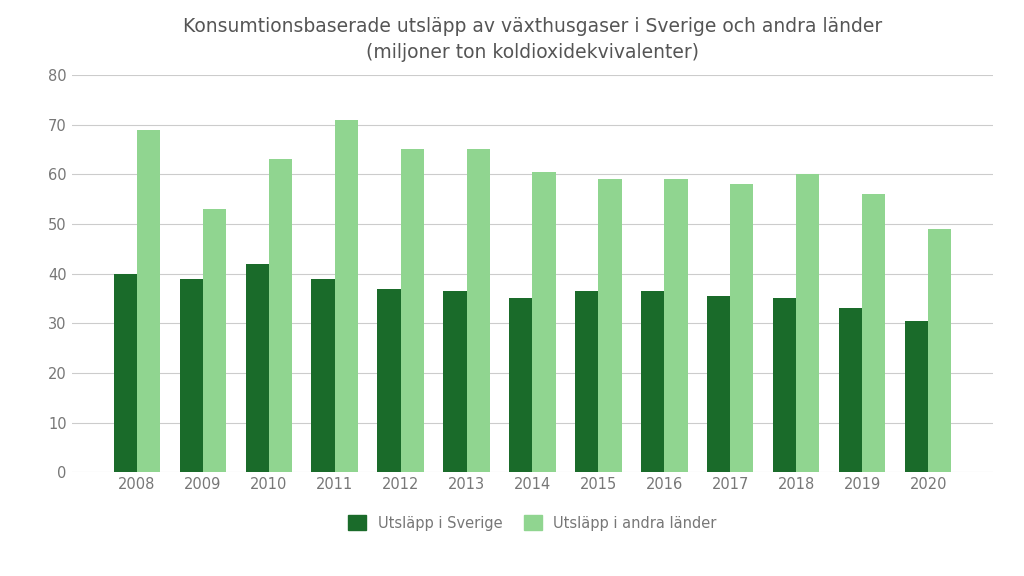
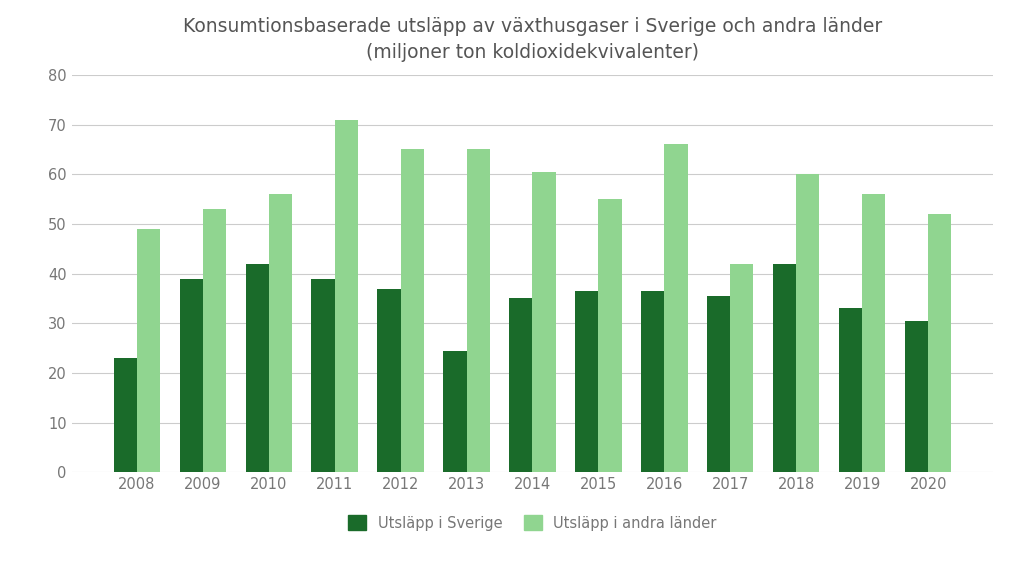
Utsläpp i Sverige/2008: 40.0 -> 23.0
Utsläpp i andra länder/2008: 69.0 -> 49.0
Utsläpp i andra länder/2010: 63.0 -> 56.0
Utsläpp i Sverige/2013: 36.5 -> 24.5
Utsläpp i andra länder/2015: 59.0 -> 55.0
Utsläpp i andra länder/2016: 59.0 -> 66.0
Utsläpp i andra länder/2017: 58.0 -> 42.0
Utsläpp i Sverige/2018: 35.0 -> 42.0
Utsläpp i andra länder/2020: 49.0 -> 52.0
